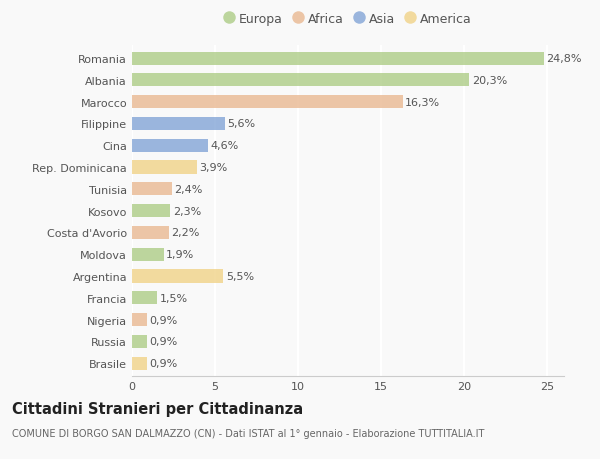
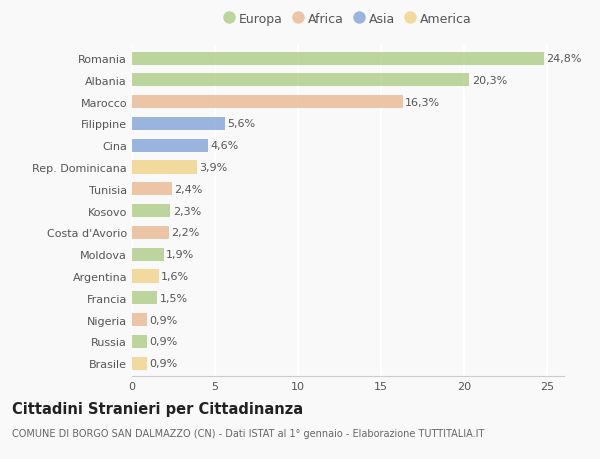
Argentina: 5,5% -> 1,6%
